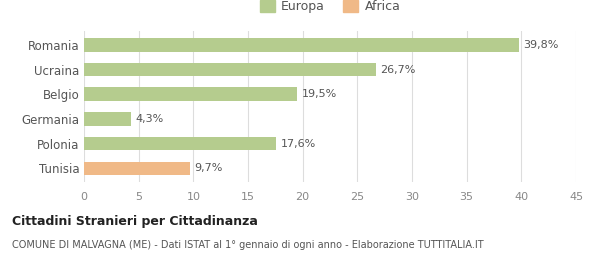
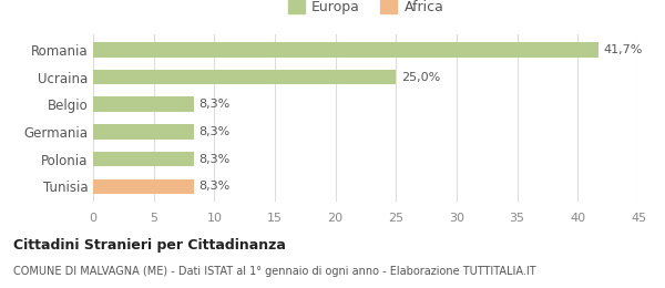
Romania: 39,8% -> 41,7%
Ucraina: 26,7% -> 25,0%
Belgio: 19,5% -> 8,3%
Germania: 4,3% -> 8,3%
Polonia: 17,6% -> 8,3%
Tunisia: 9,7% -> 8,3%
